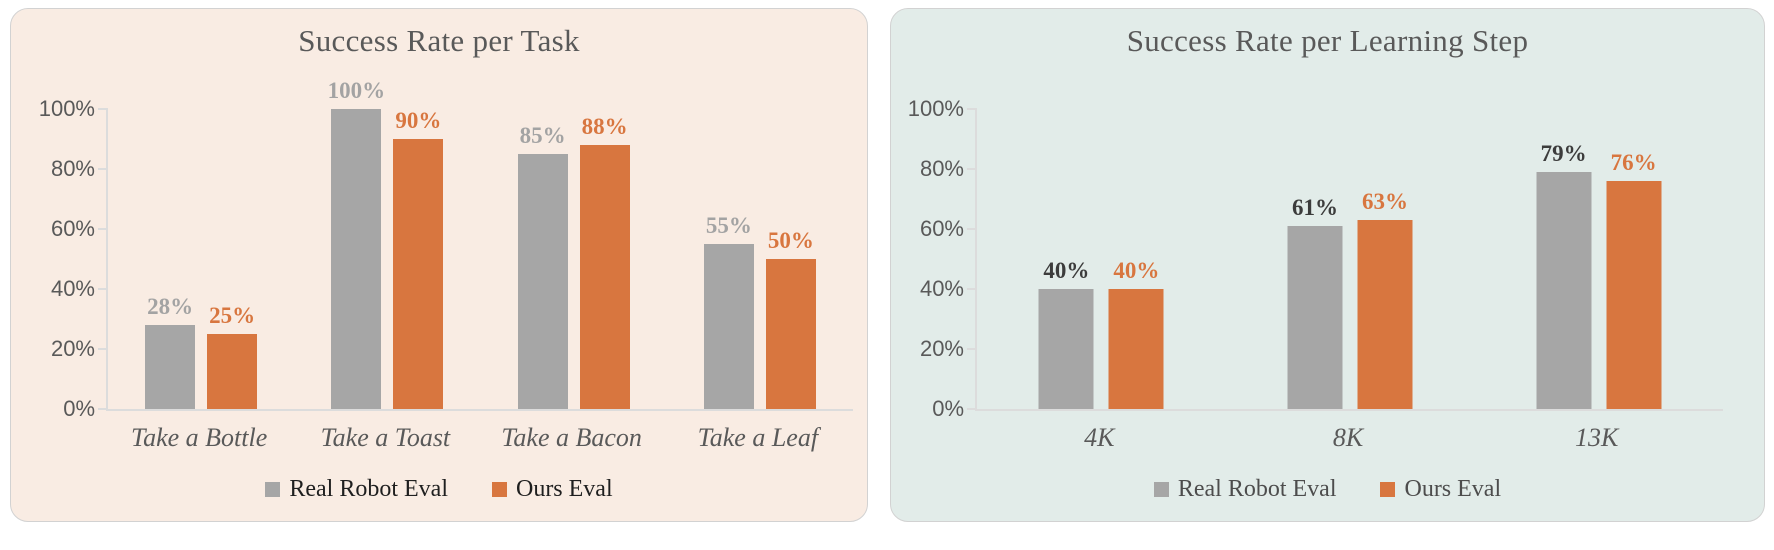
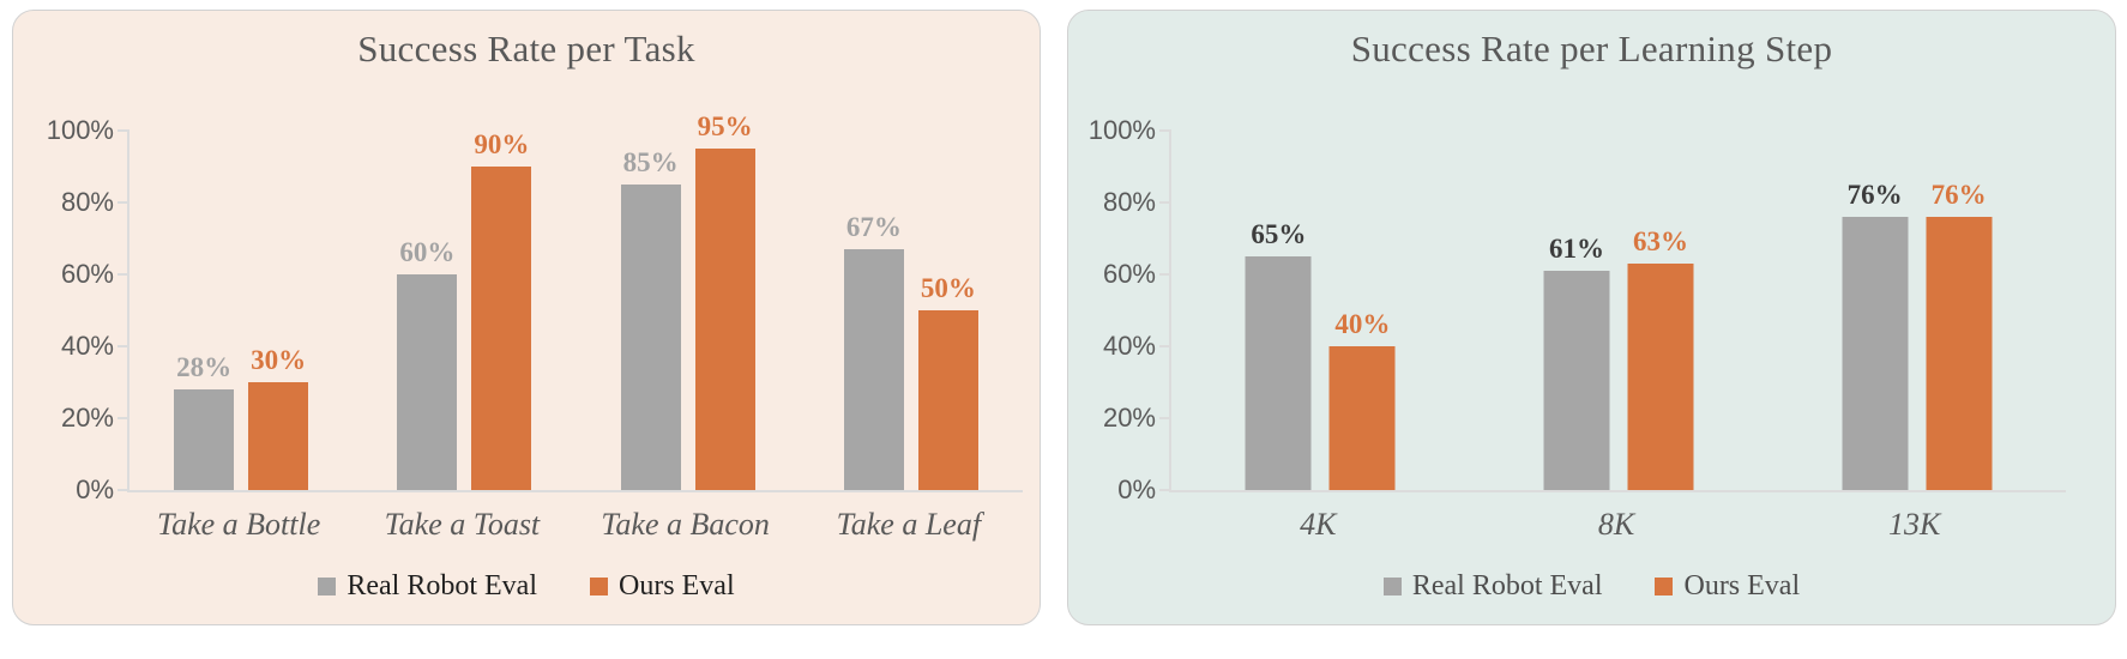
Success Rate per Task/Ours Eval/Take a Bottle: 25% -> 30%
Success Rate per Task/Real Robot Eval/Take a Toast: 100% -> 60%
Success Rate per Task/Ours Eval/Take a Bacon: 88% -> 95%
Success Rate per Task/Real Robot Eval/Take a Leaf: 55% -> 67%
Success Rate per Learning Step/Real Robot Eval/4K: 40% -> 65%
Success Rate per Learning Step/Real Robot Eval/13K: 79% -> 76%
